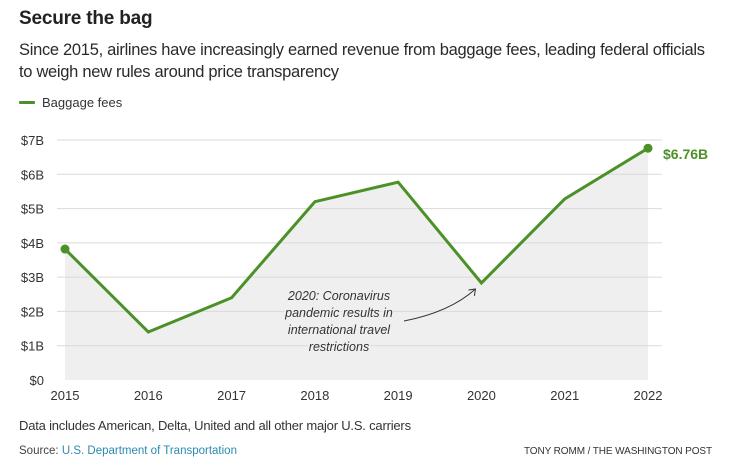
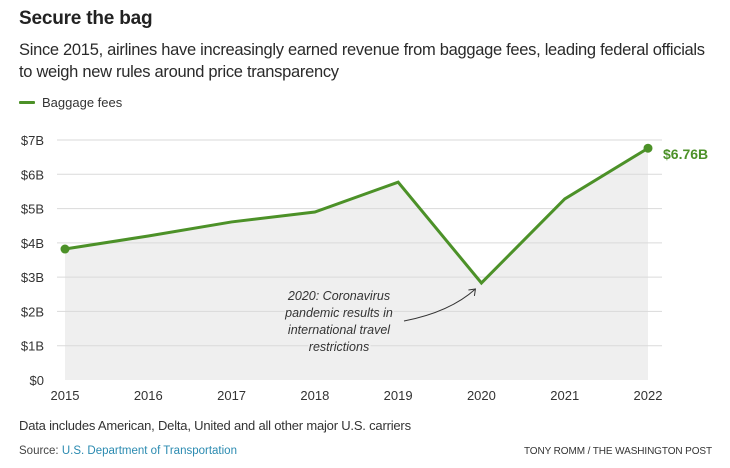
2016: $1.4B -> $4.2B
2017: $2.4B -> $4.6B
2018: $5.2B -> $4.9B
